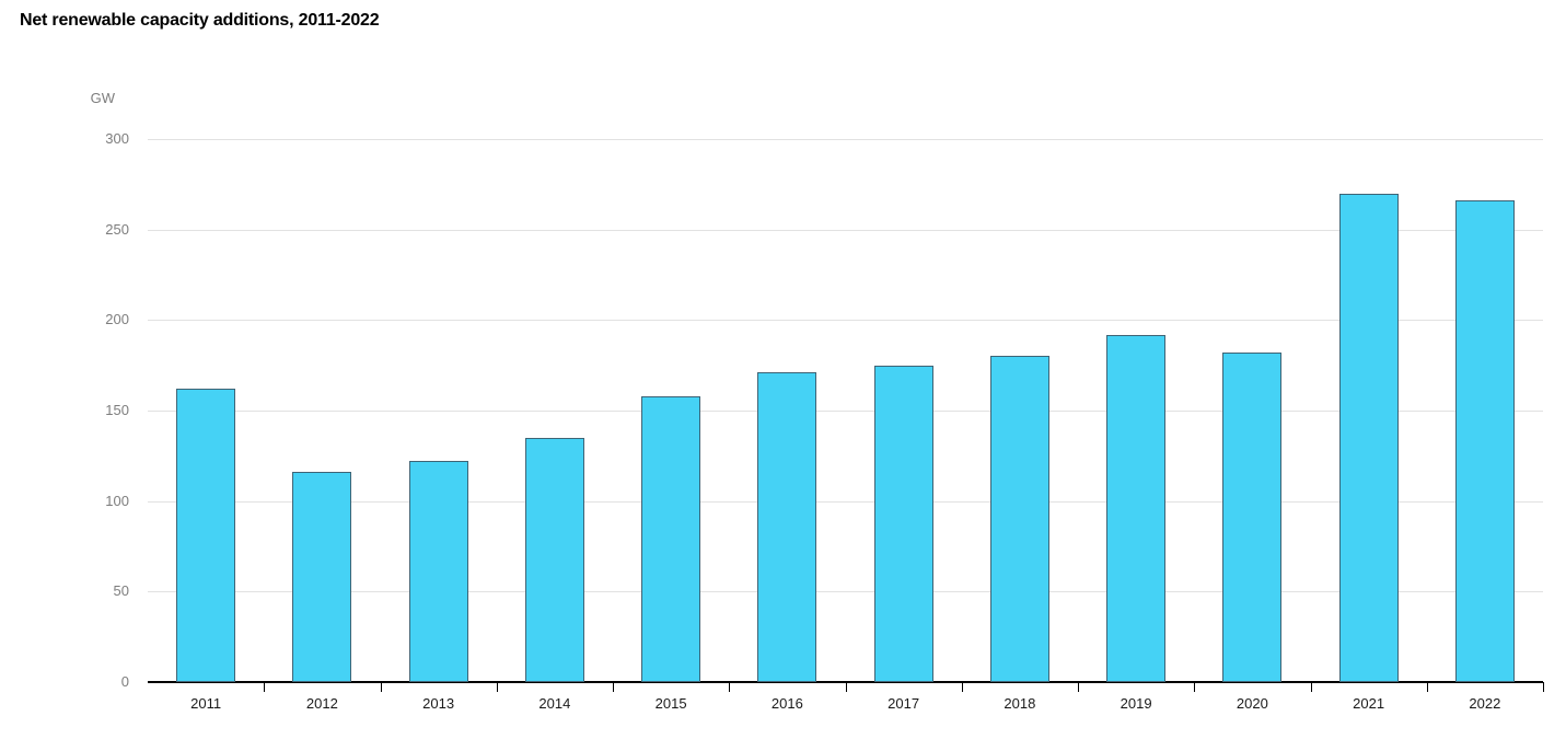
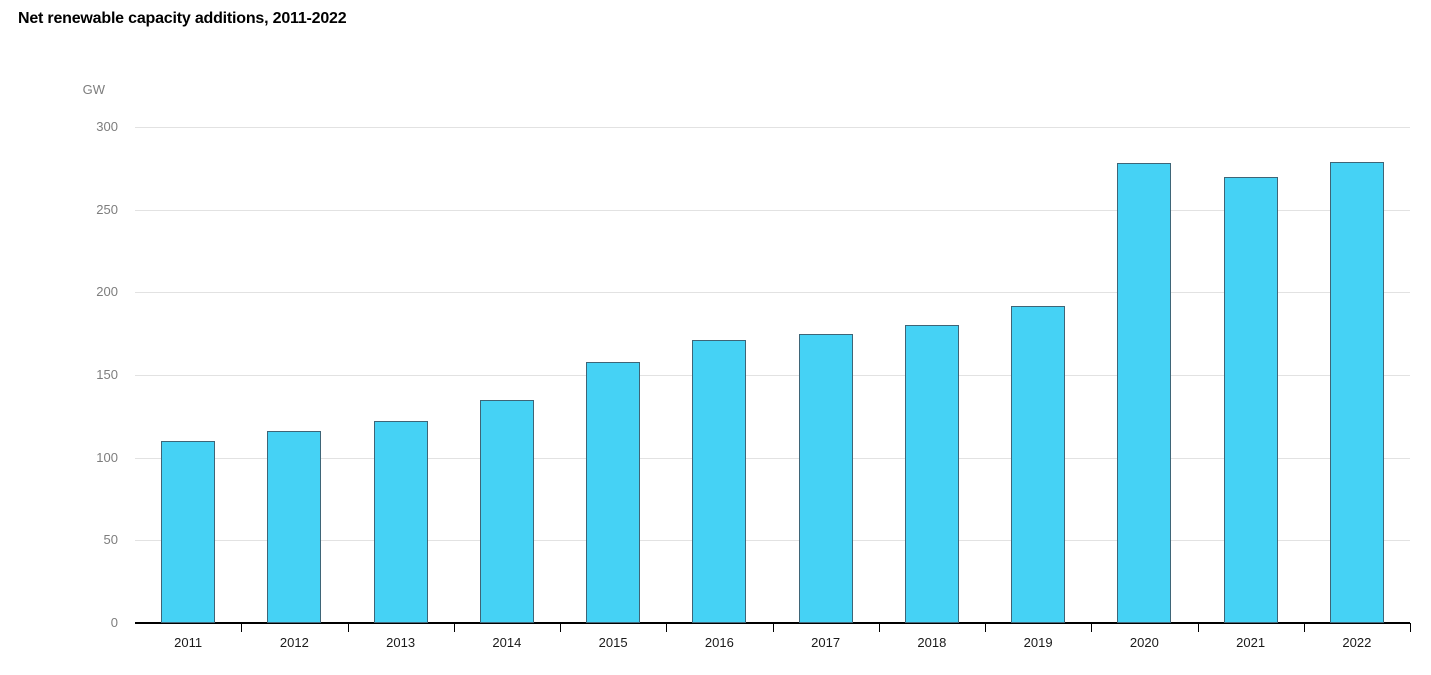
2011: 162 -> 110
2020: 182 -> 278
2022: 266 -> 279
